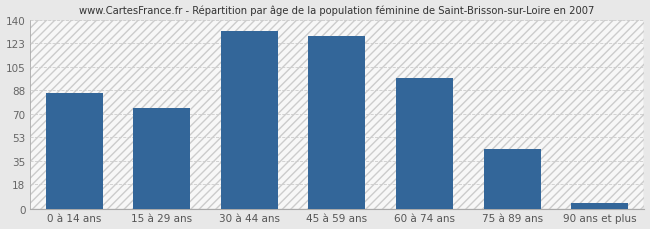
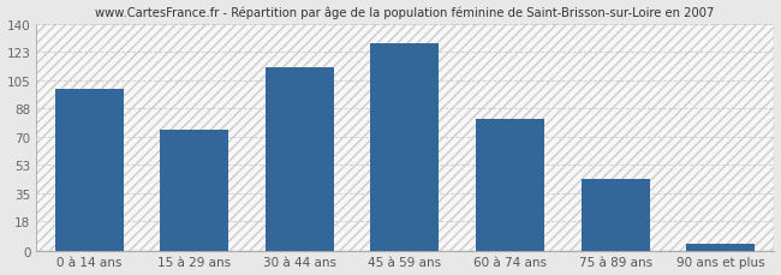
0 à 14 ans: 86 -> 100
30 à 44 ans: 132 -> 113
60 à 74 ans: 97 -> 81
